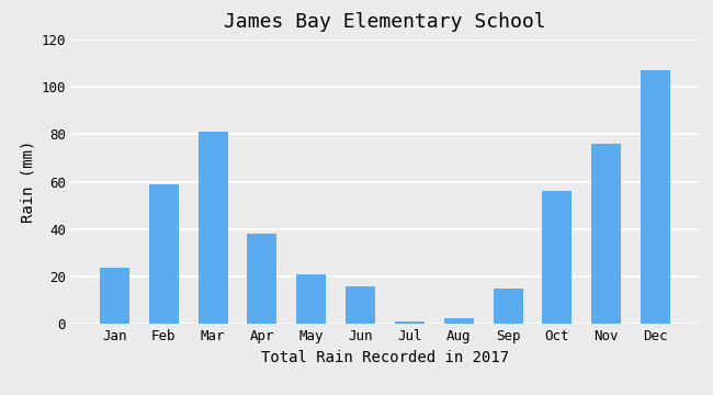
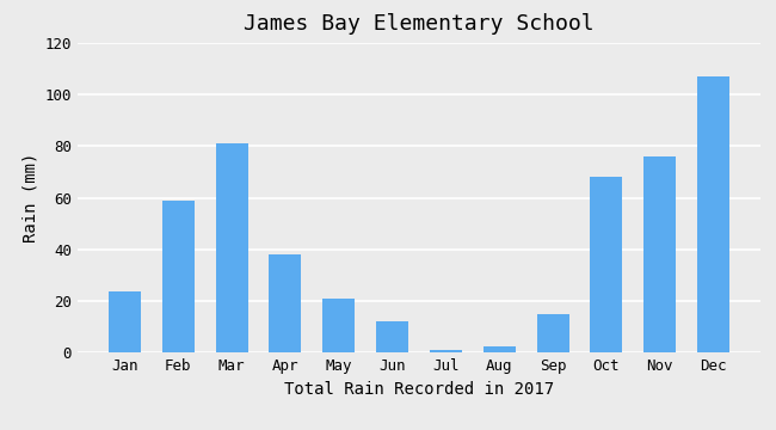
Jun: 16.0 -> 12.0
Oct: 56.0 -> 68.0
